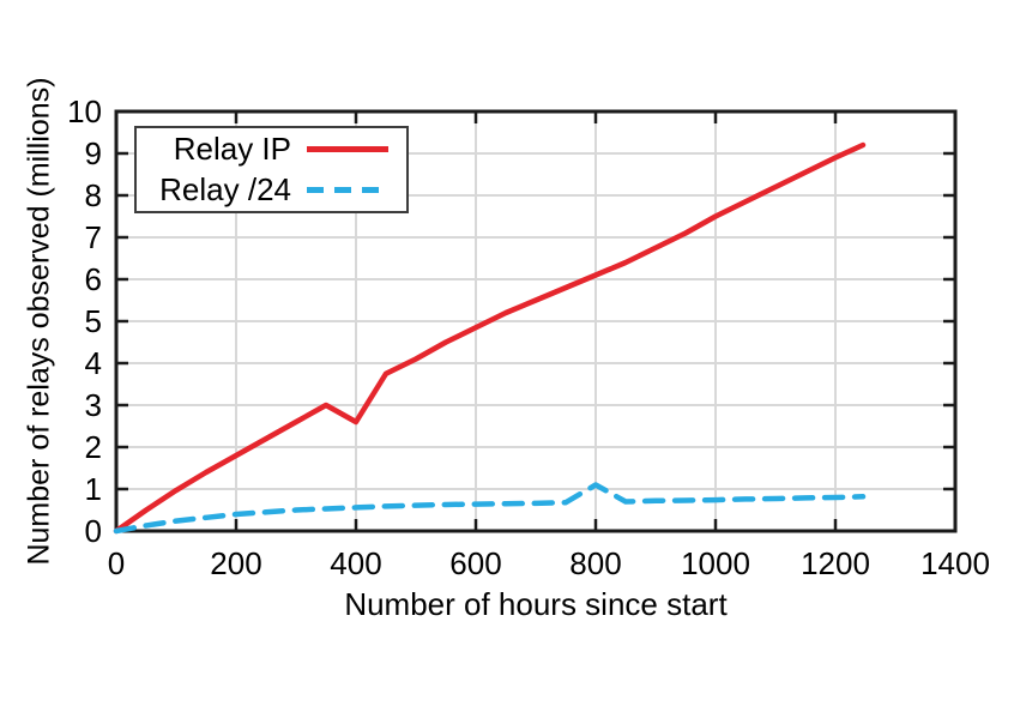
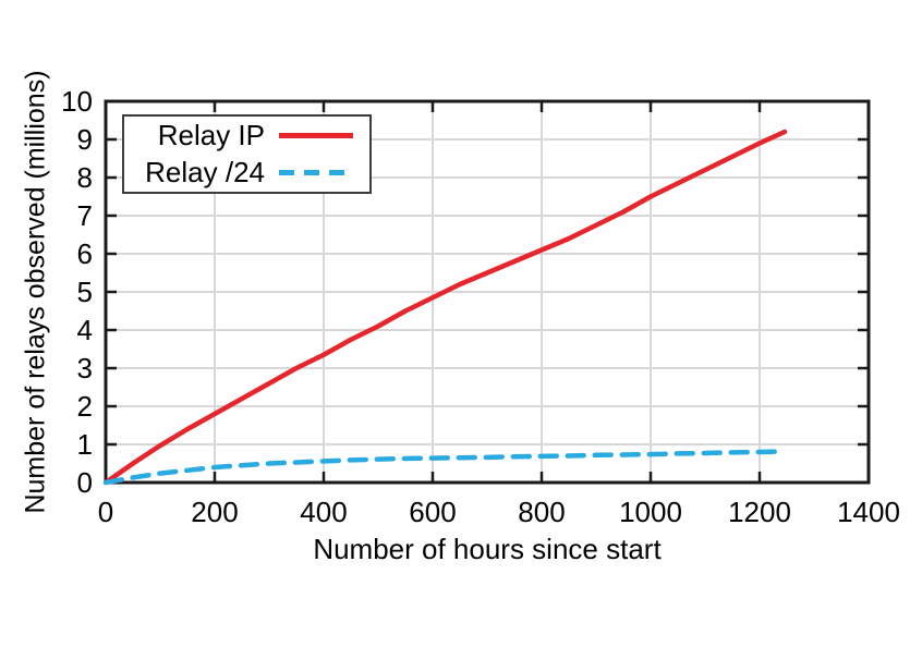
Relay IP/400: 2.6 -> 3.4
Relay /24/800: 1.1 -> 0.7
